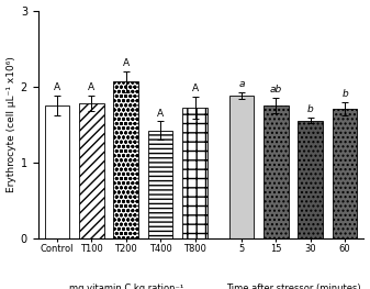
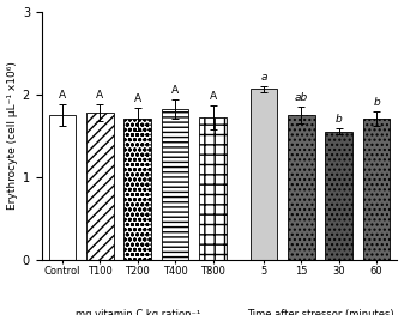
T200: 2.06 -> 1.70
T400: 1.42 -> 1.82
5: 1.88 -> 2.06
